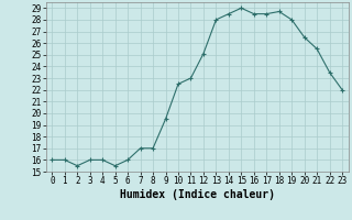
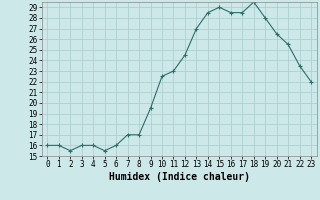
12: 25.1 -> 24.5
13: 28.0 -> 27.0
18: 28.7 -> 29.5
